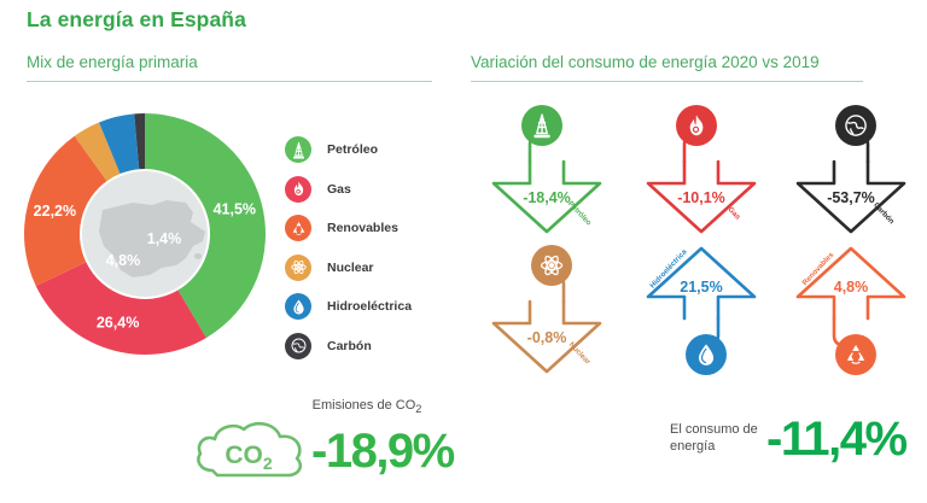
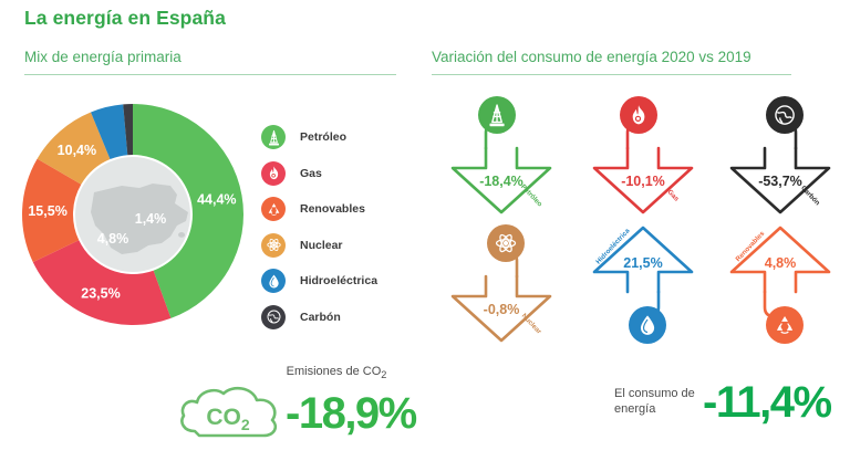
Petróleo: 41,5% -> 44,4%
Gas: 26,4% -> 23,5%
Renovables: 22,2% -> 15,5%
Nuclear: 3,7% -> 10,4%
